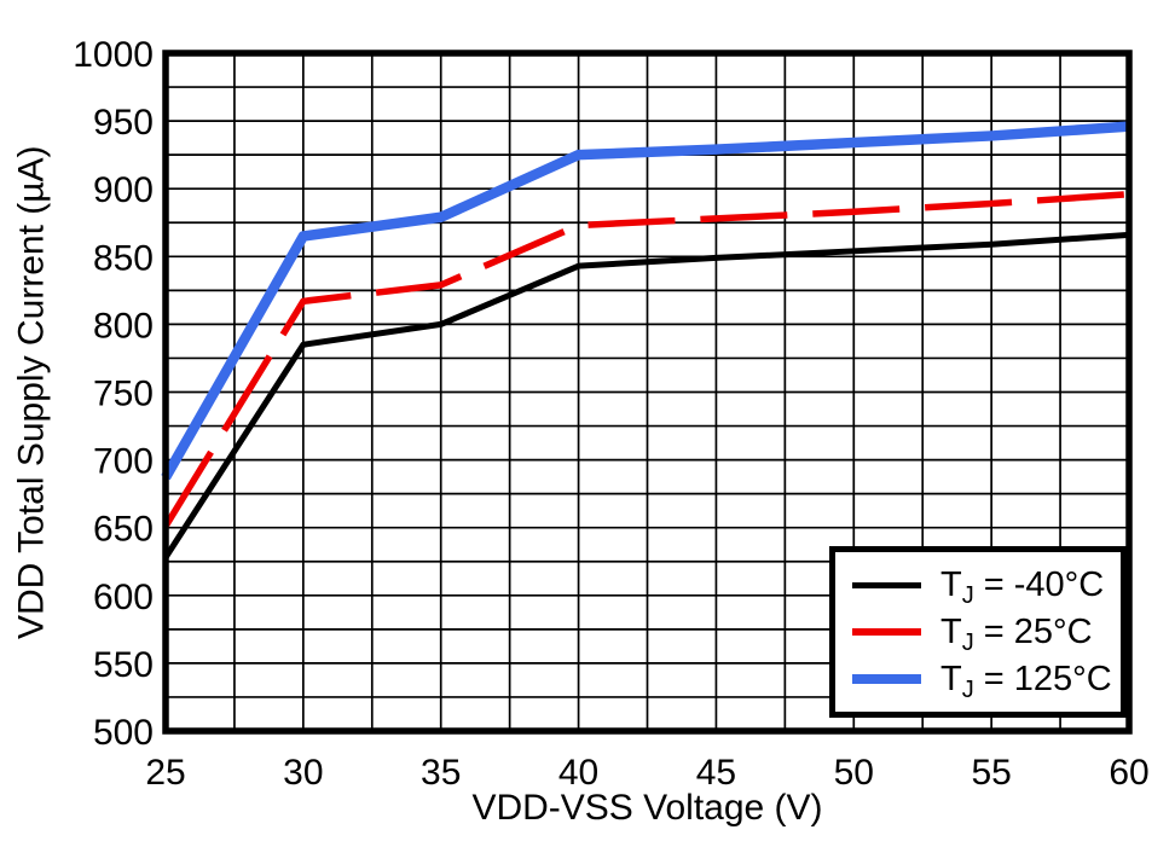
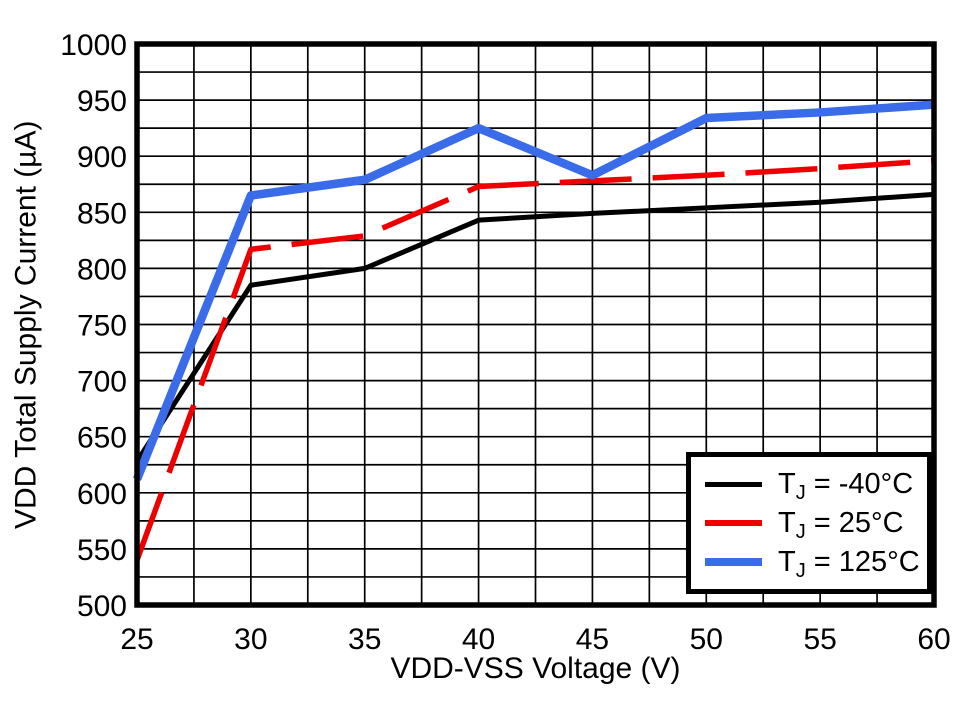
TJ = 25°C/25: 651 -> 540
TJ = 125°C/25: 687 -> 612
TJ = 125°C/45: 929 -> 883
